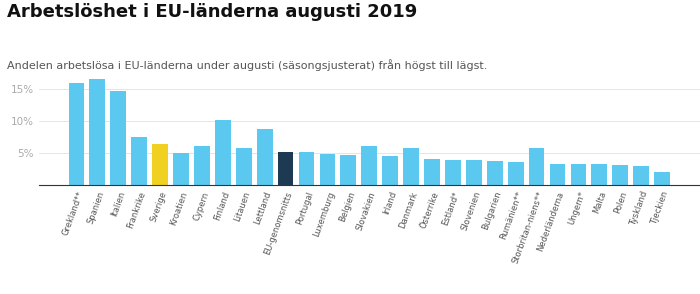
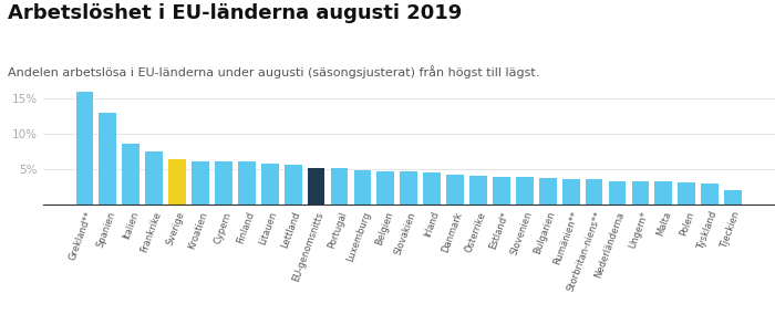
Spanien: 16.6% -> 13.0%
Italien: 14.8% -> 8.7%
Kroatien: 5.0% -> 6.2%
Finland: 10.2% -> 6.2%
Lettland: 8.8% -> 5.6%
Slovakien: 6.2% -> 4.8%
Danmark: 5.8% -> 4.3%
Storbritan­niens**: 5.8% -> 3.6%
